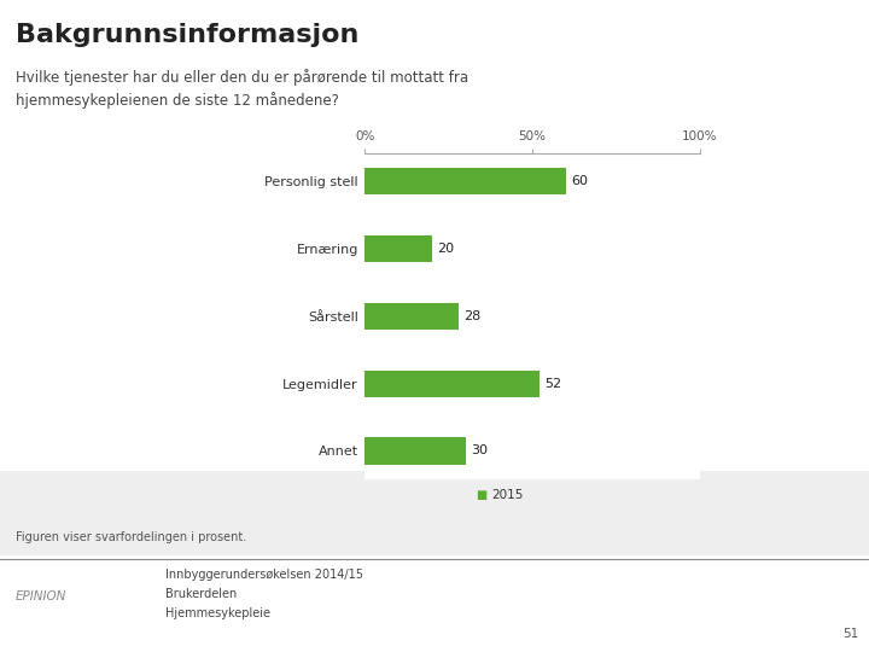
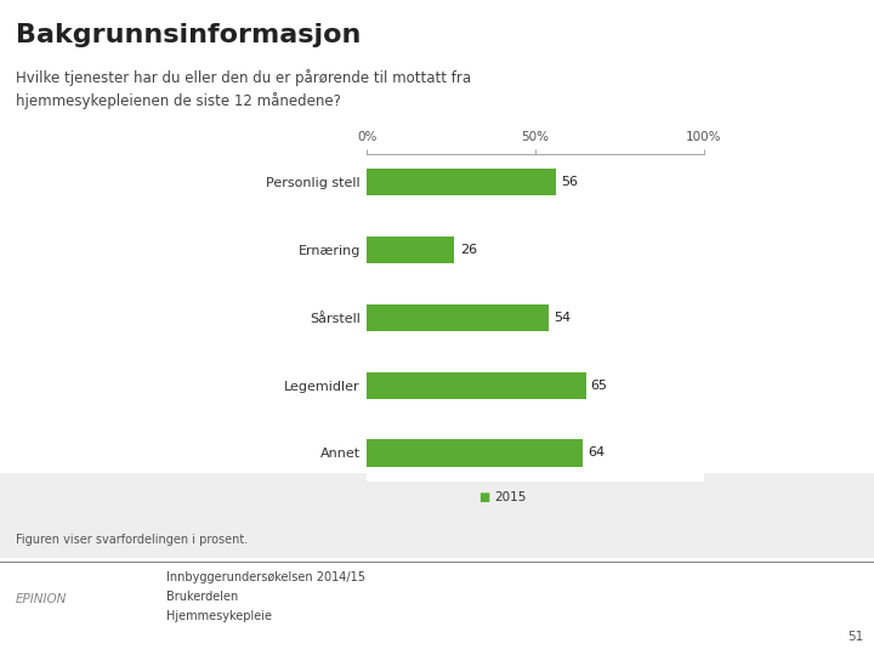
Personlig stell: 60 -> 56
Ernæring: 20 -> 26
Sårstell: 28 -> 54
Legemidler: 52 -> 65
Annet: 30 -> 64
